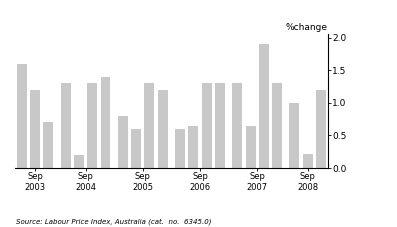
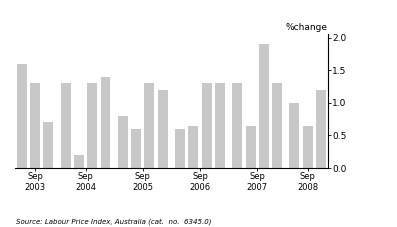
Sep 2003: 1.20 -> 1.30
Sep 2008: 0.22 -> 0.65
